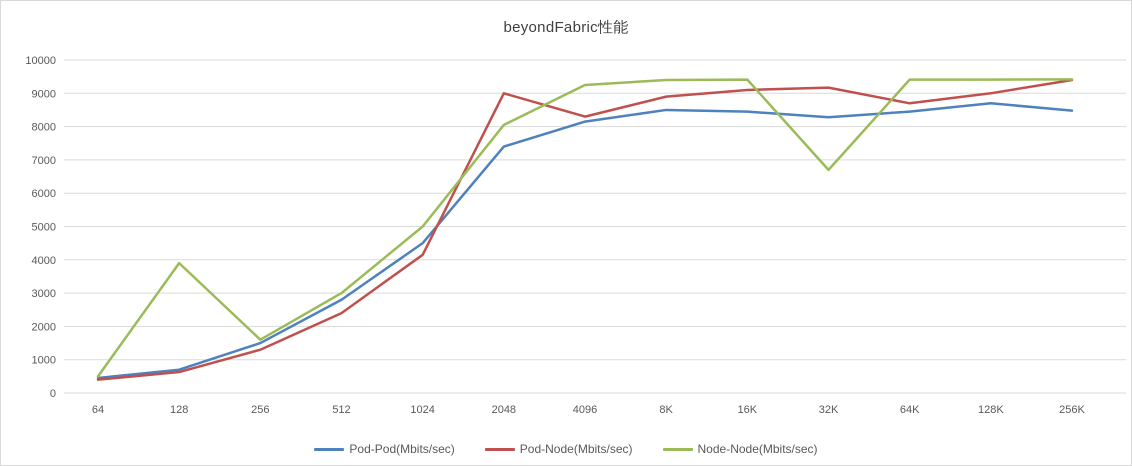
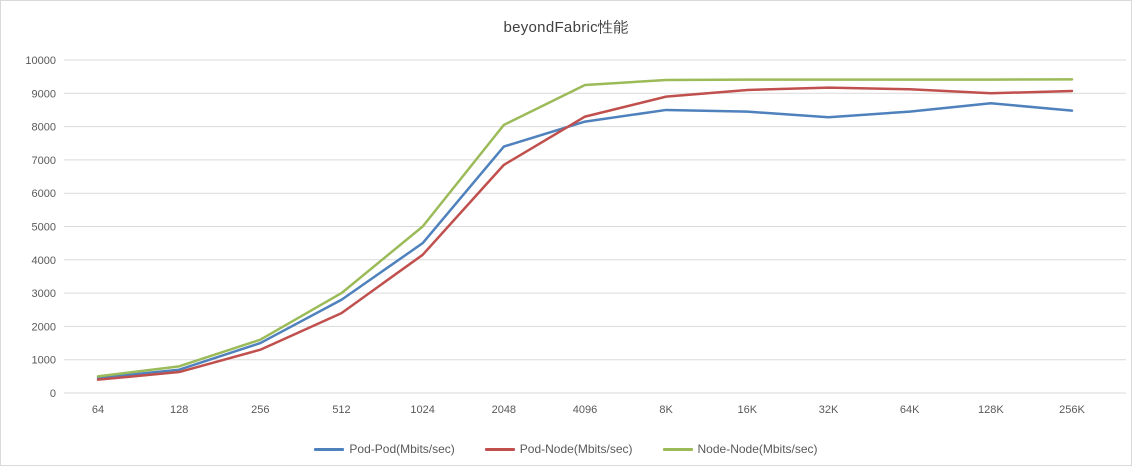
Node-Node(Mbits/sec)/128: 3900 -> 800
Pod-Node(Mbits/sec)/2048: 9000 -> 6800
Node-Node(Mbits/sec)/32K: 6700 -> 9400
Pod-Node(Mbits/sec)/64K: 8700 -> 9100
Pod-Node(Mbits/sec)/256K: 9400 -> 9100
